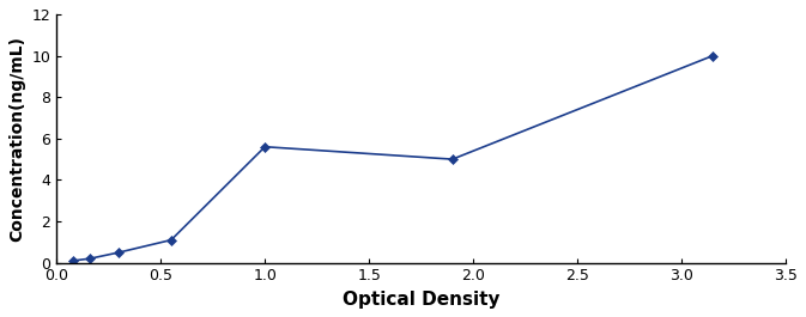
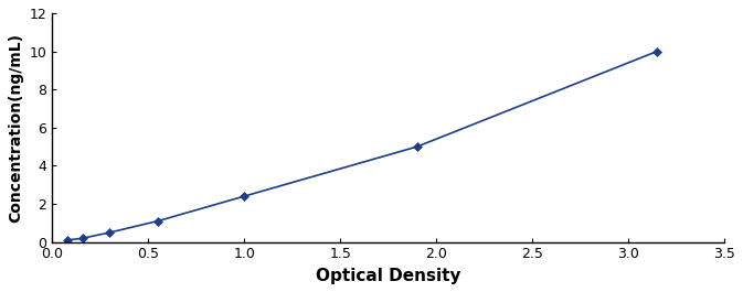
1.0: 5.6 -> 2.4
